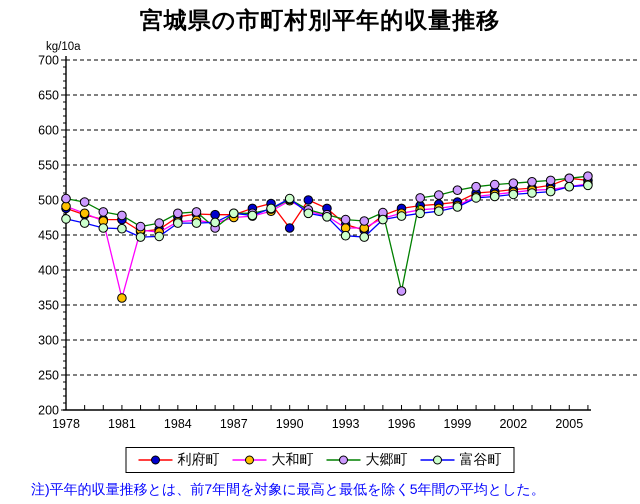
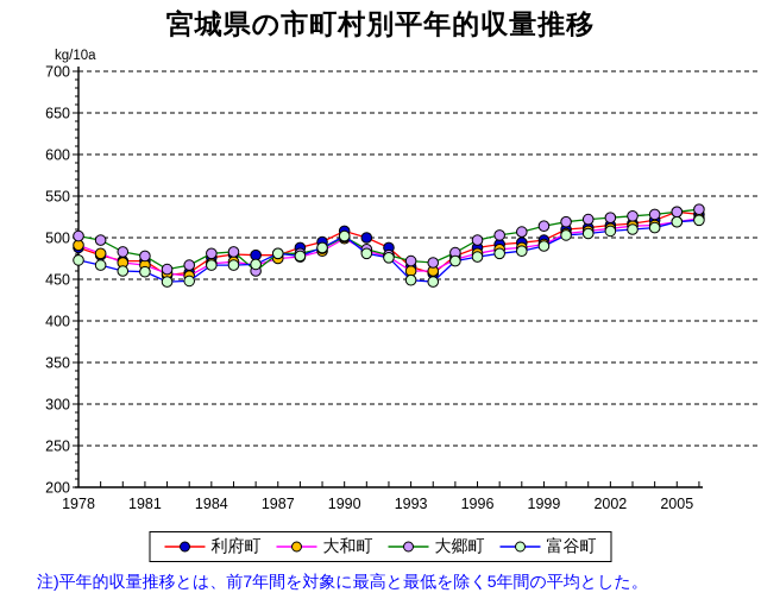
大和町/1981: 360 -> 470
利府町/1990: 460 -> 510
大郷町/1996: 370 -> 500
